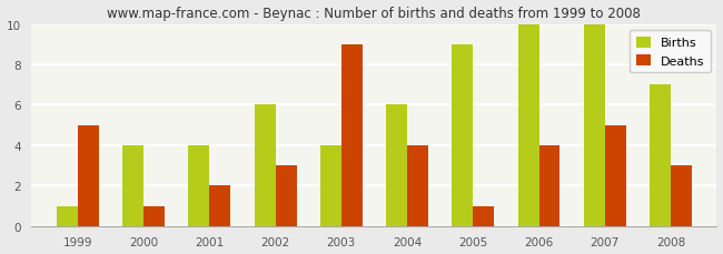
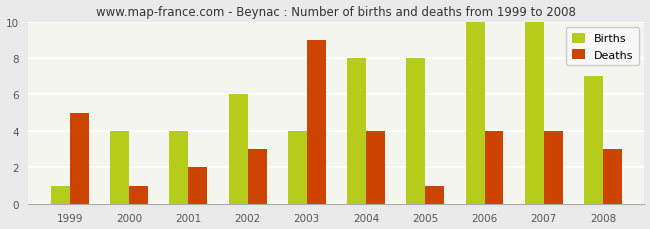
Births/2004: 6 -> 8
Births/2005: 9 -> 8
Deaths/2007: 5 -> 4
